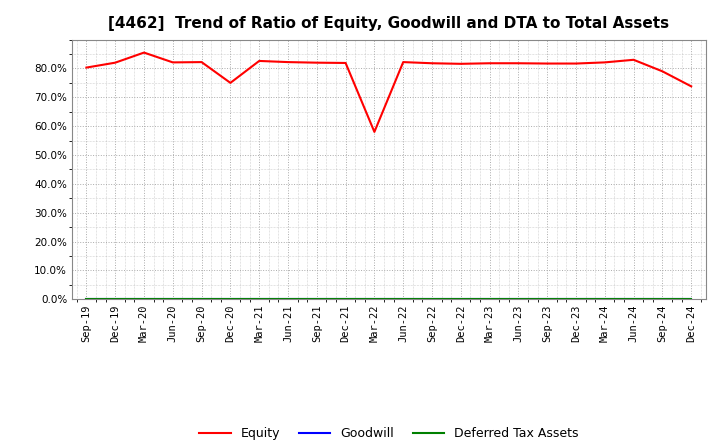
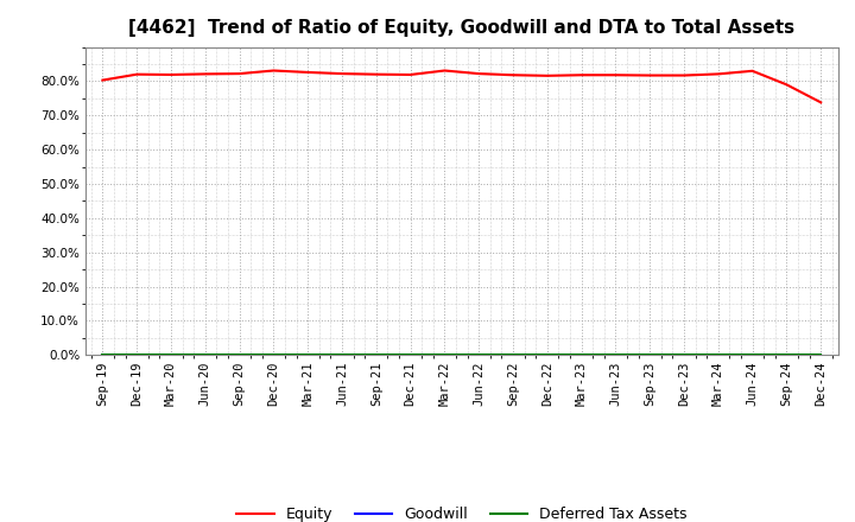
Equity/Mar-20: 85.5% -> 81.9%
Equity/Dec-20: 75.0% -> 83.1%
Equity/Mar-22: 58.0% -> 83.1%
